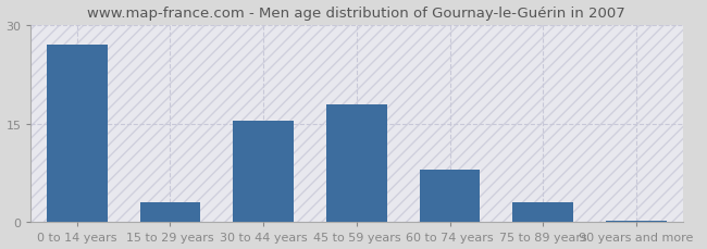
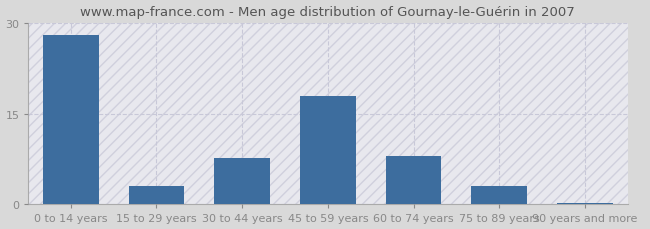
0 to 14 years: 27.0 -> 28.0
30 to 44 years: 15.5 -> 7.6
